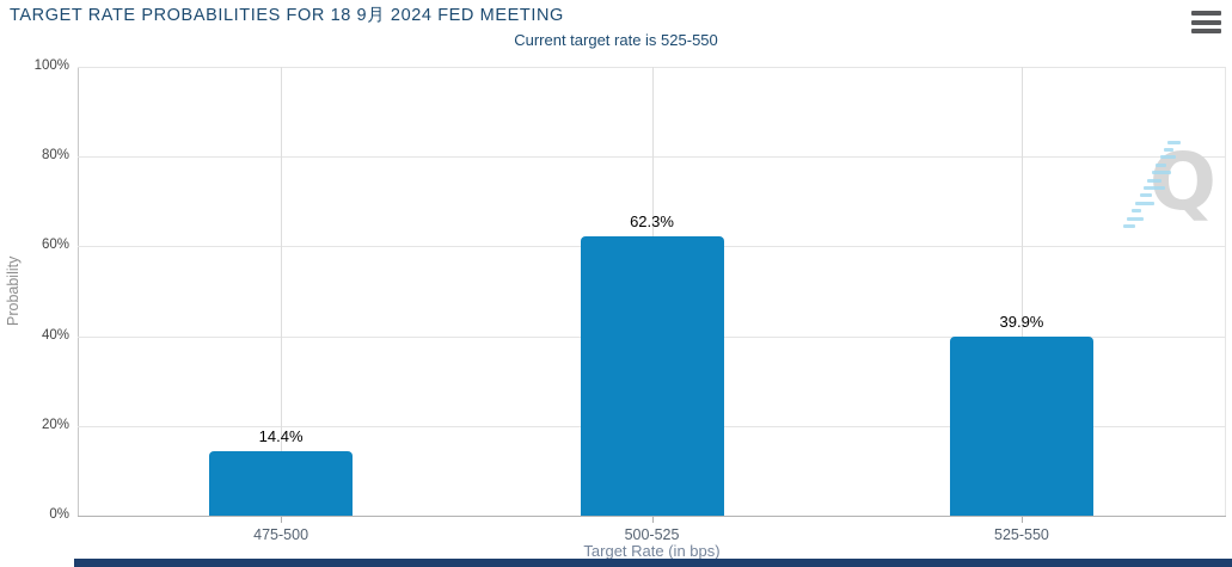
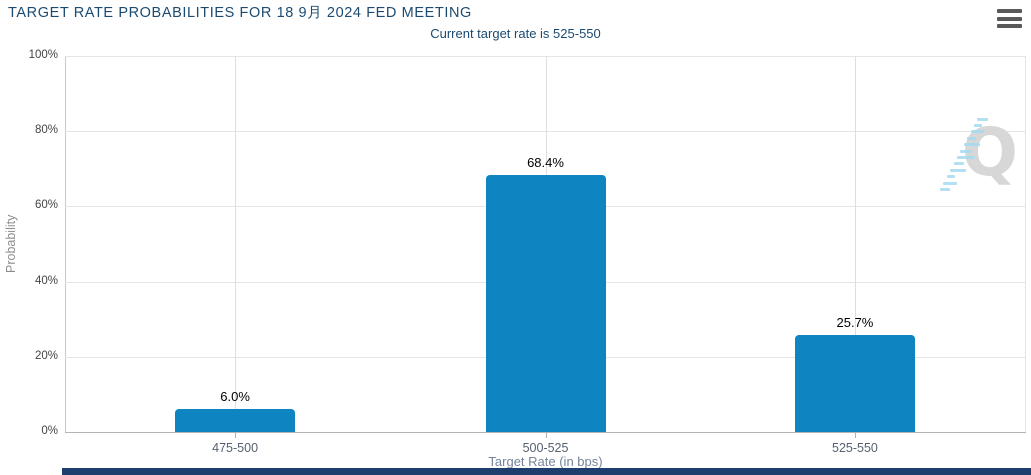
475-500: 14.4% -> 6.0%
500-525: 62.3% -> 68.4%
525-550: 39.9% -> 25.7%
